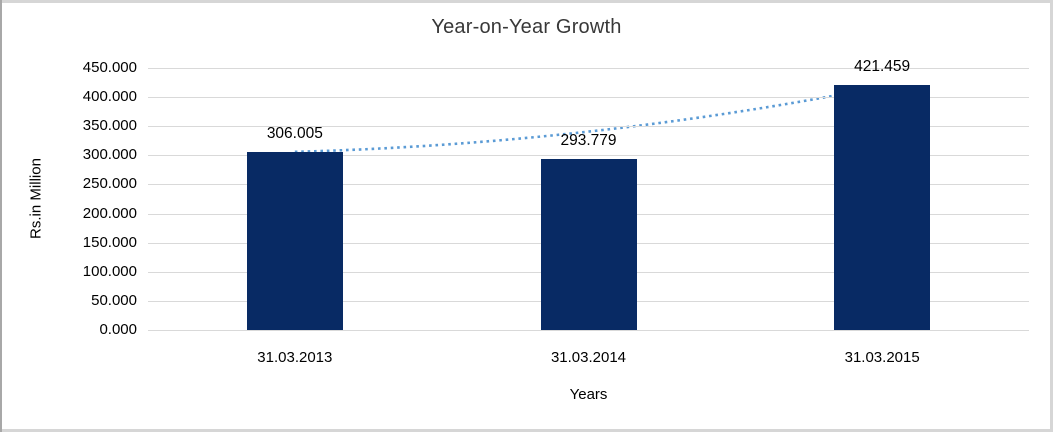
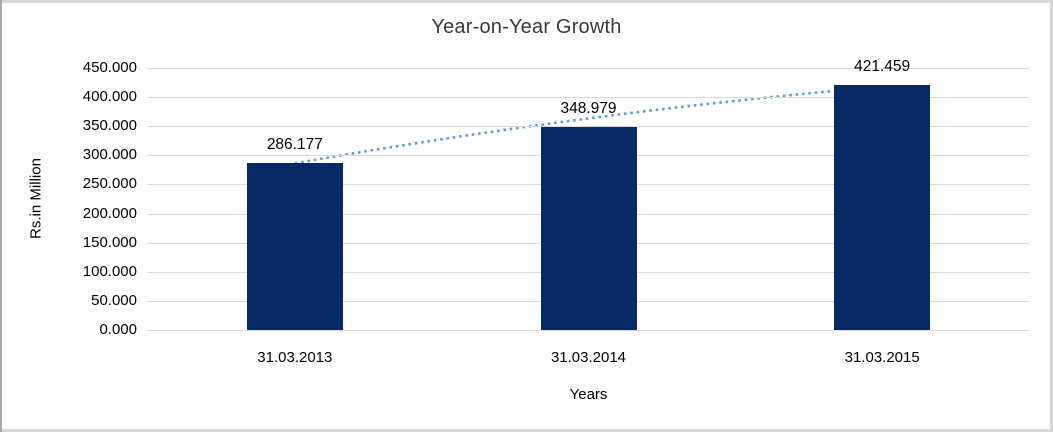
31.03.2013: 306.005 -> 286.177
31.03.2014: 293.779 -> 348.979
